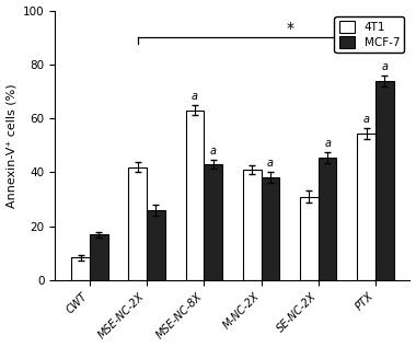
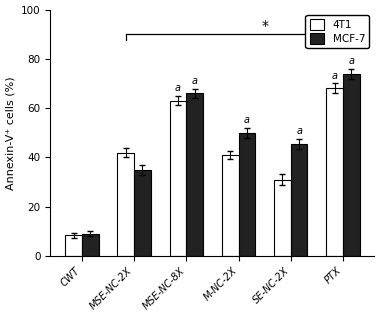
MCF-7/CWT: 17.0 -> 9.0
MCF-7/MSE-NC-2X: 26.0 -> 35.0
MCF-7/MSE-NC-8X: 43.0 -> 66.0
MCF-7/M-NC-2X: 38.0 -> 50.0
4T1/PTX: 54.5 -> 68.0
